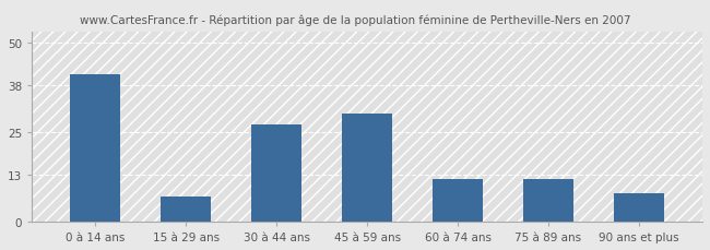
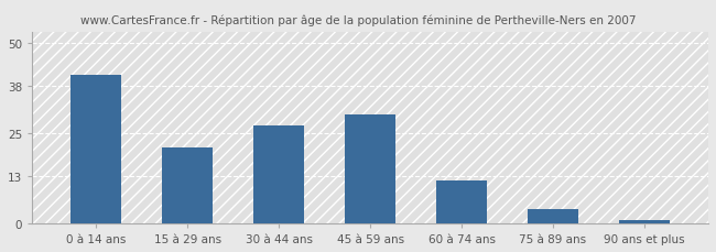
15 à 29 ans: 7 -> 21
75 à 89 ans: 12 -> 4
90 ans et plus: 8 -> 1
